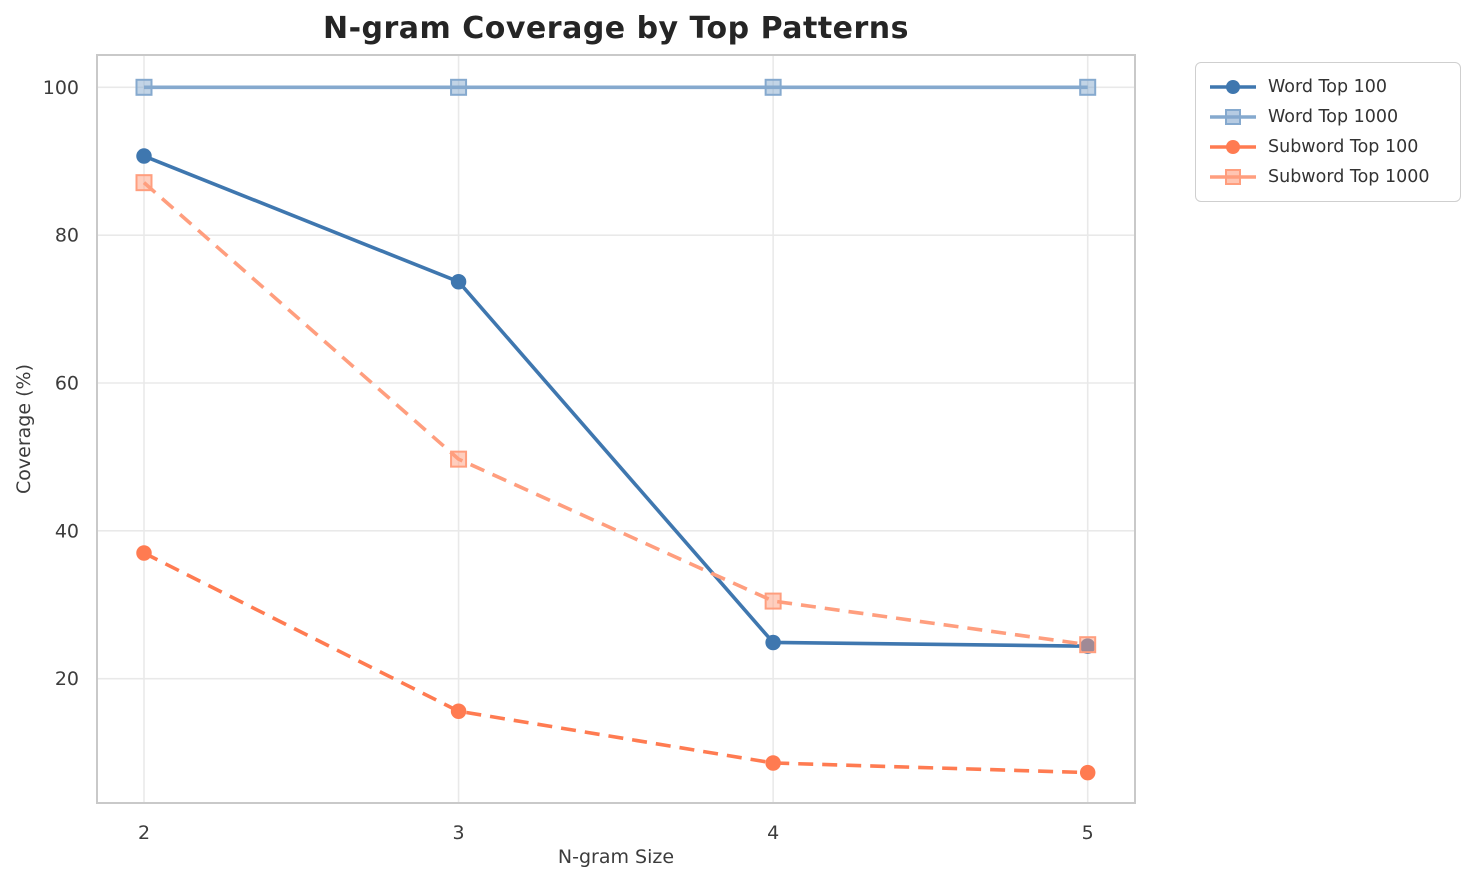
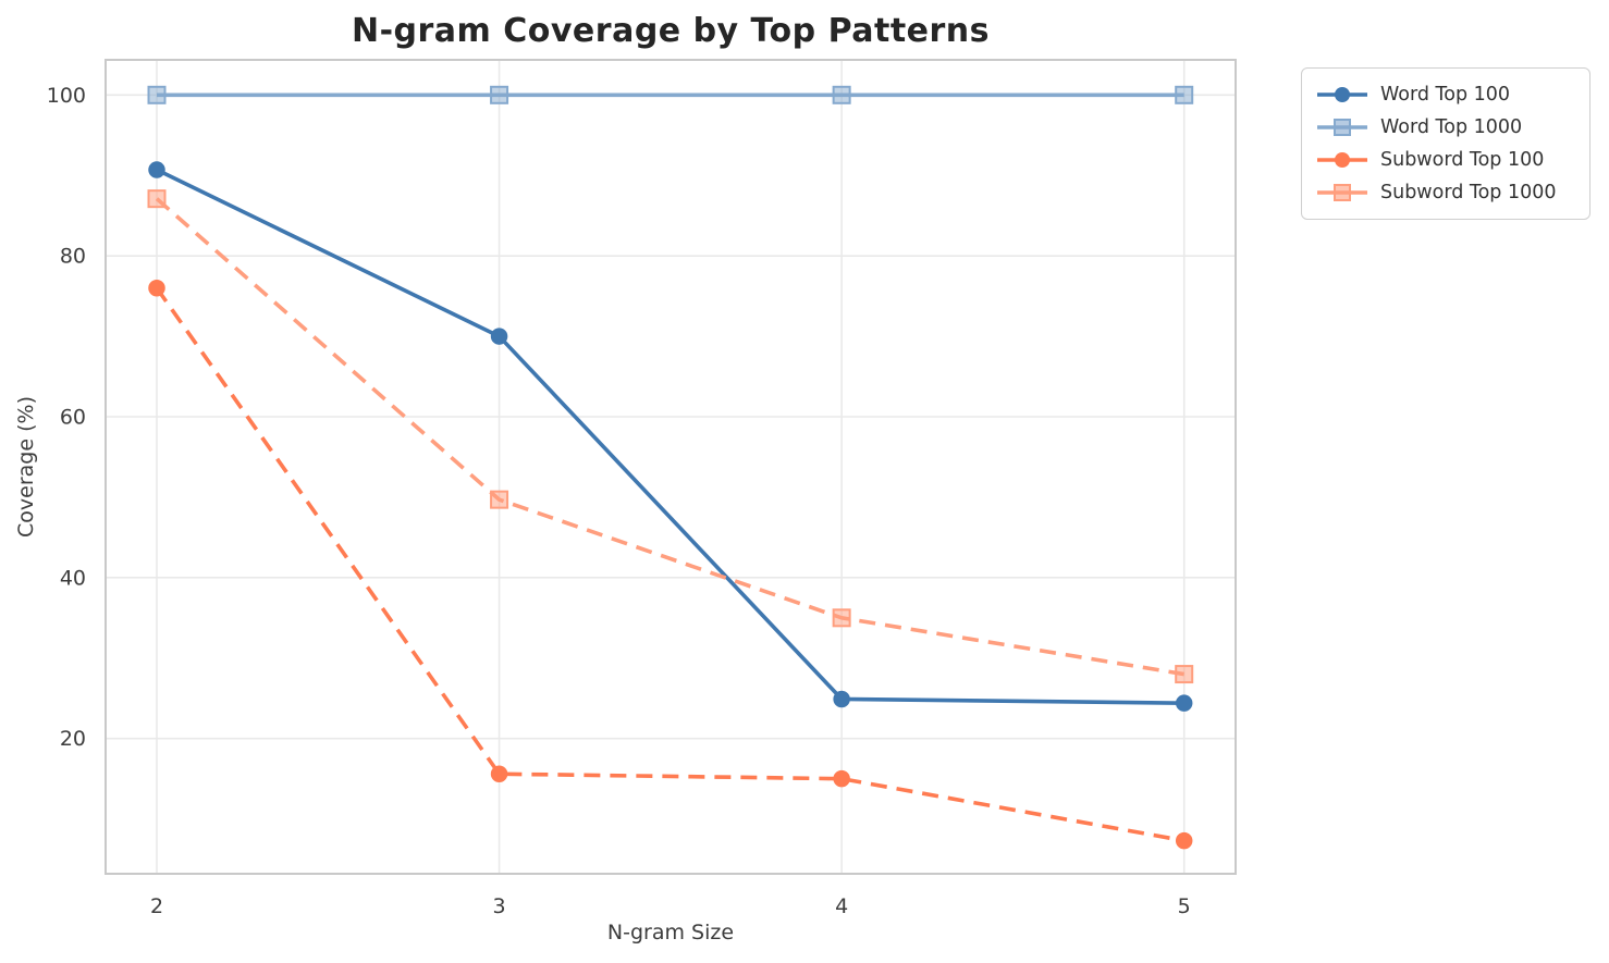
Subword Top 100/2: 37 -> 76
Word Top 100/3: 74 -> 70
Subword Top 100/4: 9 -> 15
Subword Top 1000/4: 30 -> 35
Subword Top 1000/5: 25 -> 28
